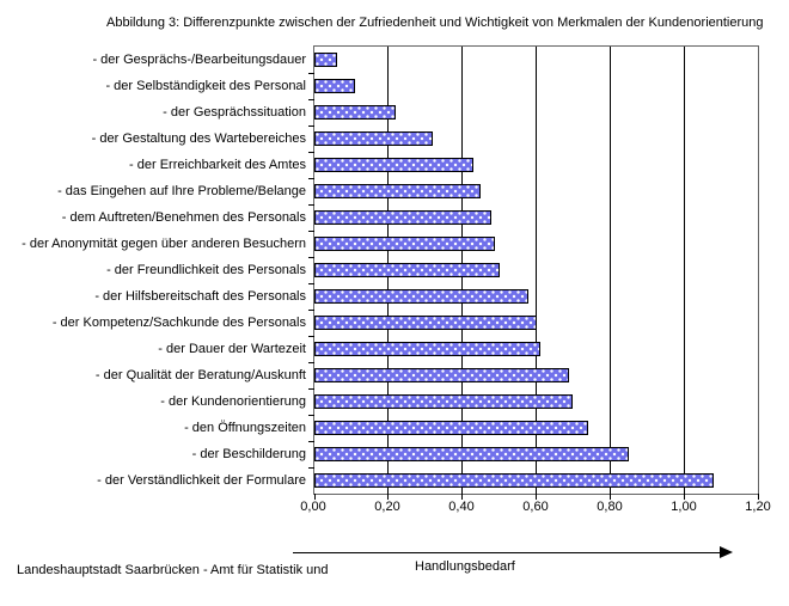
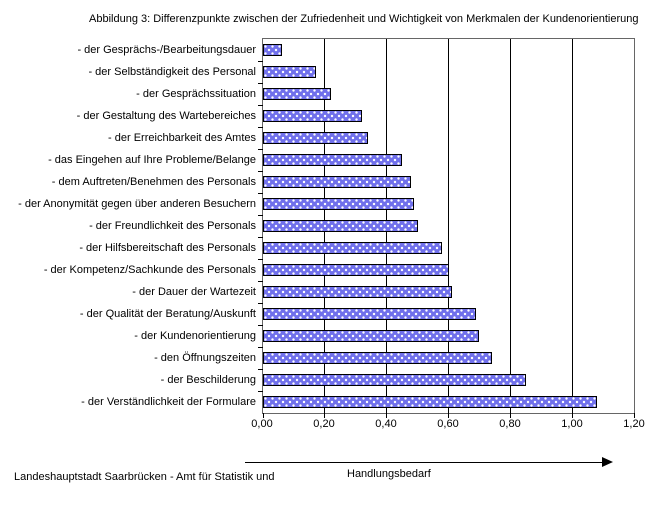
- der Selbständigkeit des Personal: 0,11 -> 0,17
- der Erreichbarkeit des Amtes: 0,43 -> 0,34
